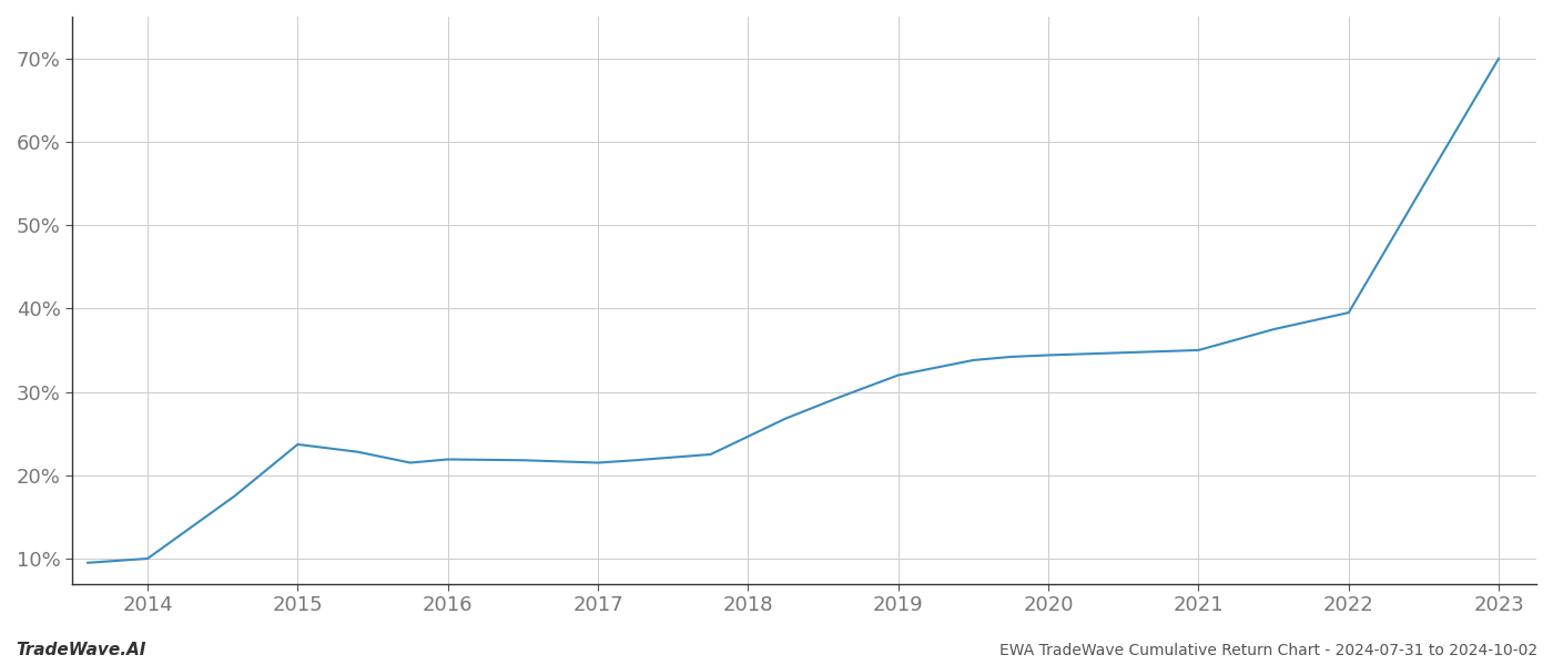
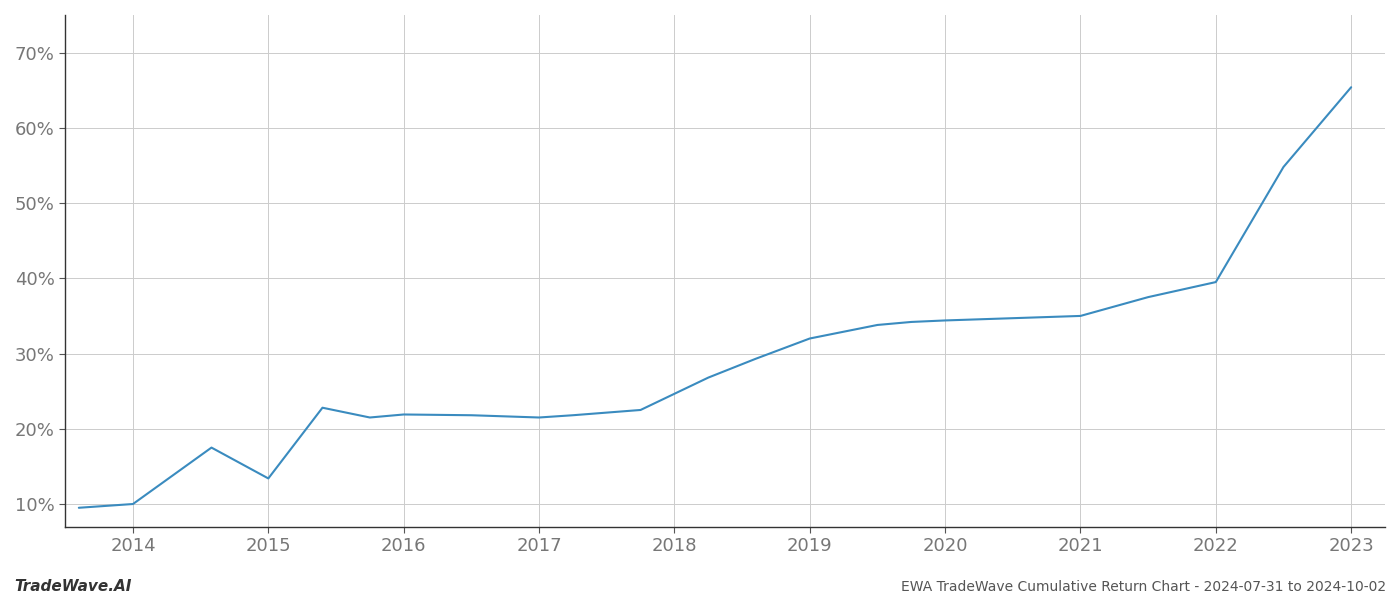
2015: 23.7% -> 13.4%
2023: 70.0% -> 65.4%
